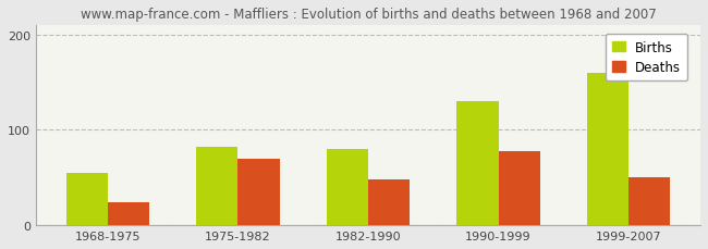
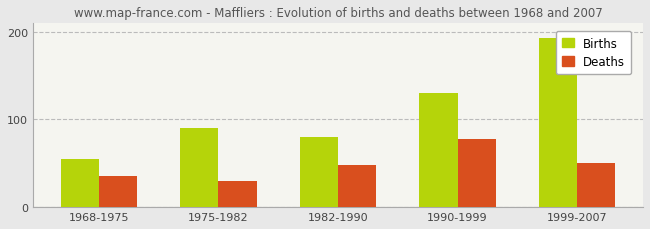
Deaths/1968-1975: 24 -> 35
Births/1975-1982: 82 -> 90
Deaths/1975-1982: 70 -> 30
Births/1999-2007: 160 -> 193
